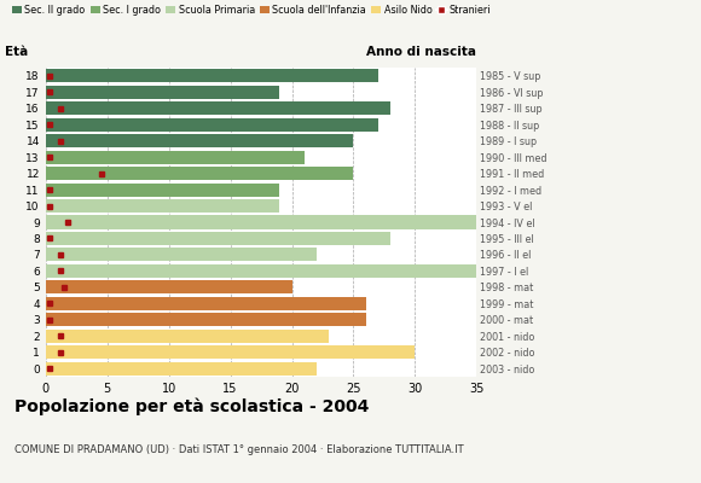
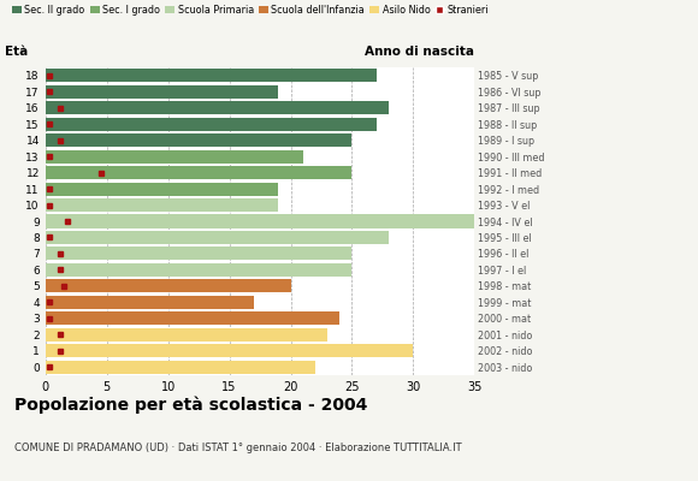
7: 22 -> 25
6: 35 -> 25
4: 26 -> 17
3: 26 -> 24
